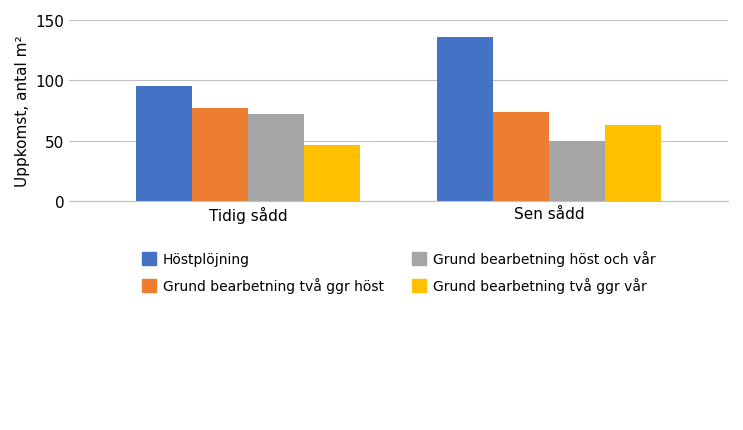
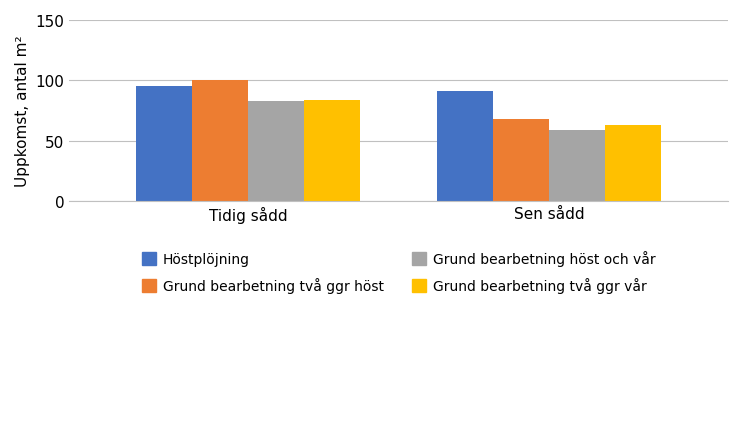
Grund bearbetning två ggr höst/Tidig sådd: 77 -> 100
Grund bearbetning höst och vår/Tidig sådd: 72 -> 83
Grund bearbetning två ggr vår/Tidig sådd: 47 -> 84
Höstplöjning/Sen sådd: 136 -> 91
Grund bearbetning två ggr höst/Sen sådd: 74 -> 68
Grund bearbetning höst och vår/Sen sådd: 50 -> 59
